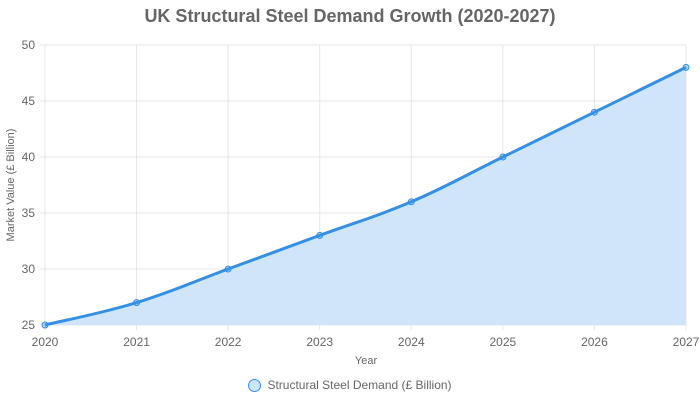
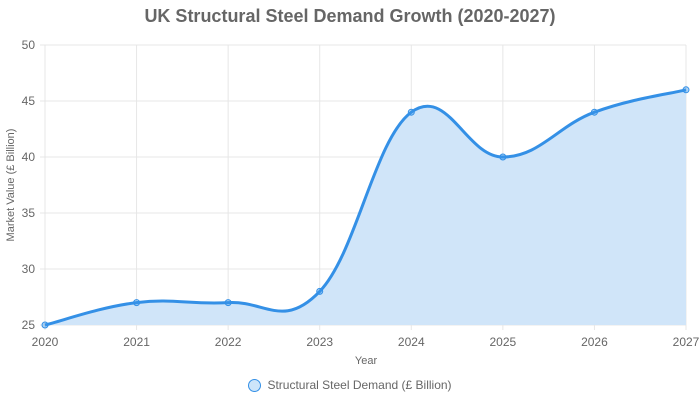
2022: 30 -> 27
2023: 33 -> 28
2024: 36 -> 44
2027: 48 -> 46
